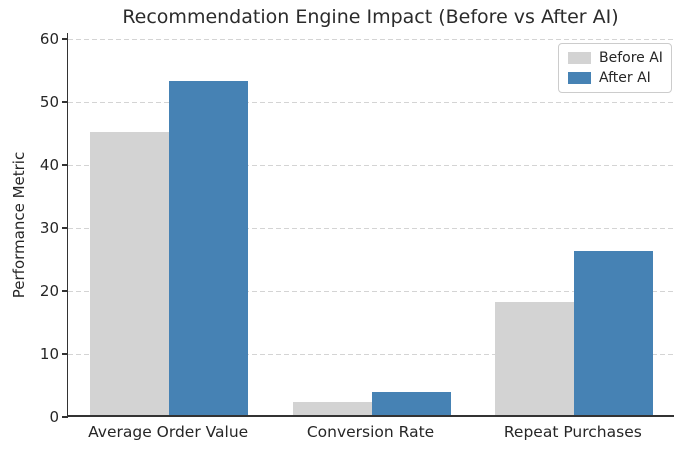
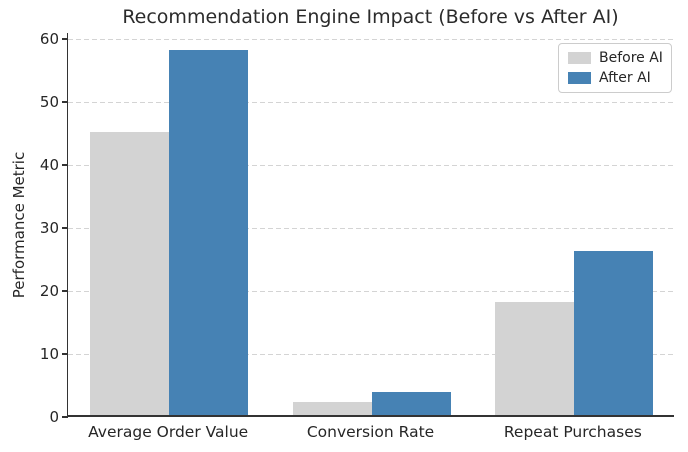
After AI/Average Order Value: 53 -> 58
